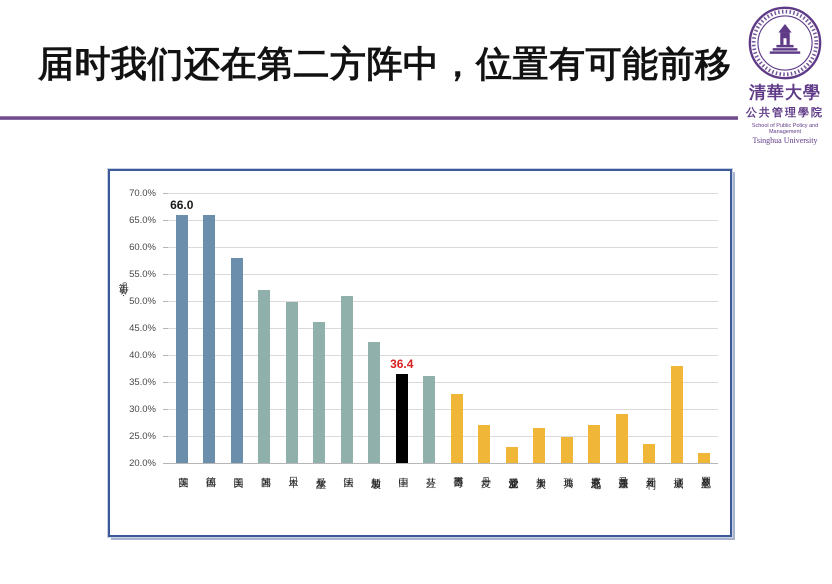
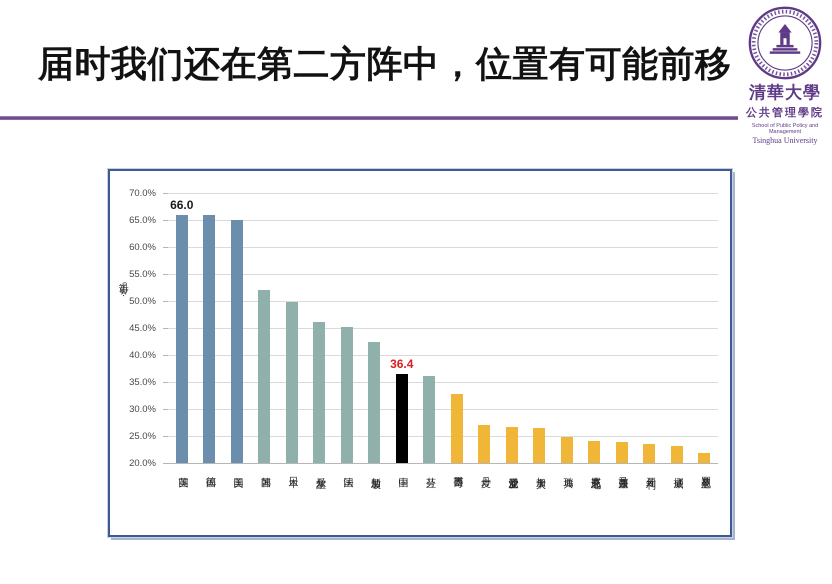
美国: 58% -> 65%
法国: 51% -> 45%
爱沙尼亚: 23% -> 27%
克罗地亚: 27% -> 24%
马来西亚: 29% -> 24%
挪威: 38% -> 23%
